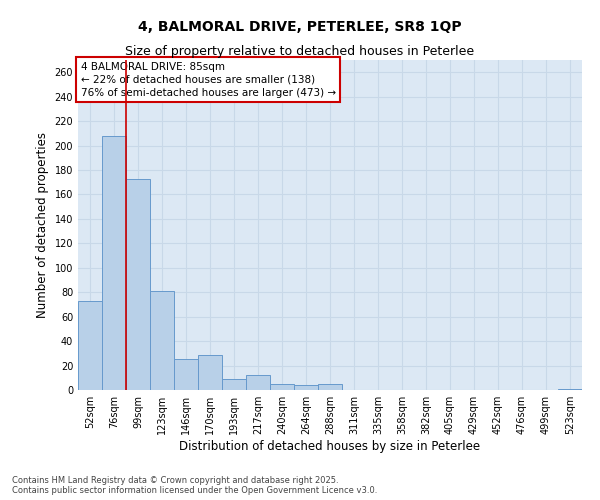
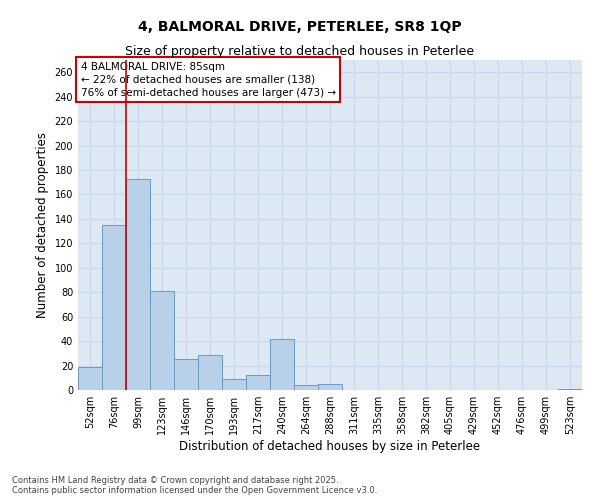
52sqm: 73 -> 19
76sqm: 208 -> 135
240sqm: 5 -> 42
